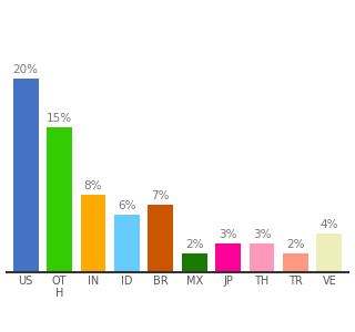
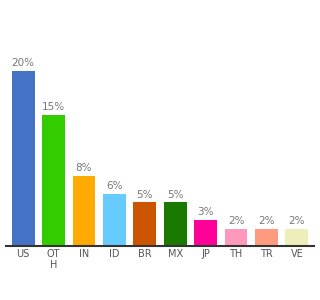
BR: 7% -> 5%
MX: 2% -> 5%
TH: 3% -> 2%
VE: 4% -> 2%
